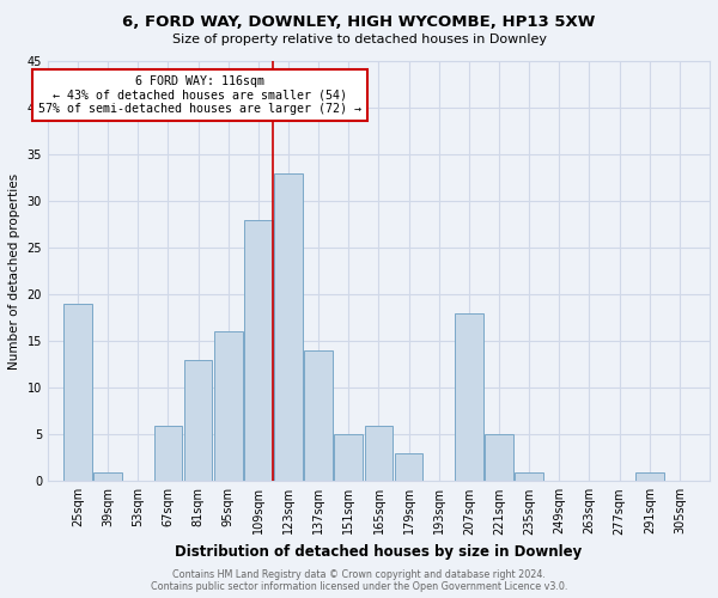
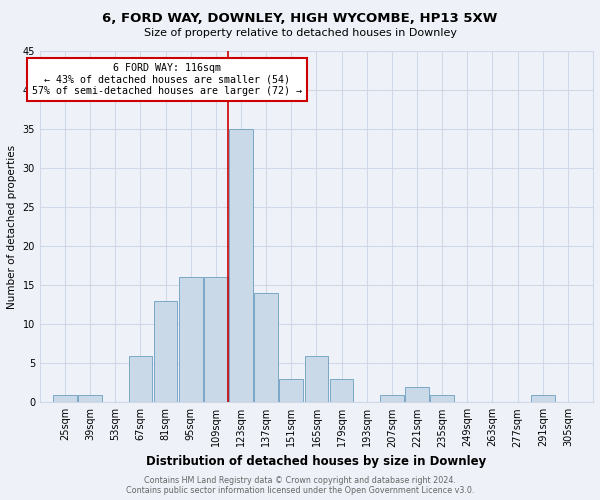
25sqm: 19 -> 1
109sqm: 28 -> 16
123sqm: 33 -> 35
151sqm: 5 -> 3
207sqm: 18 -> 1
221sqm: 5 -> 2
